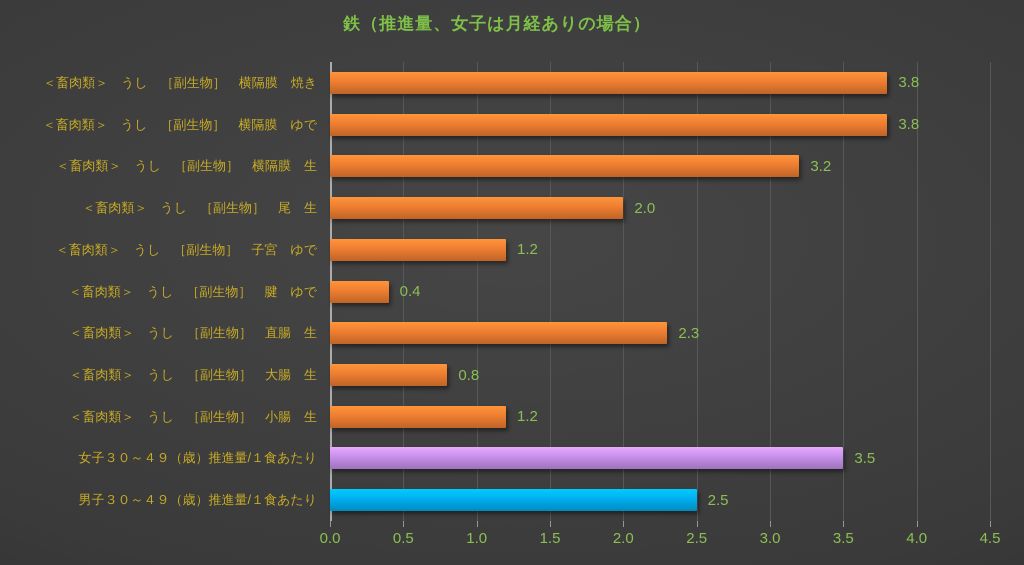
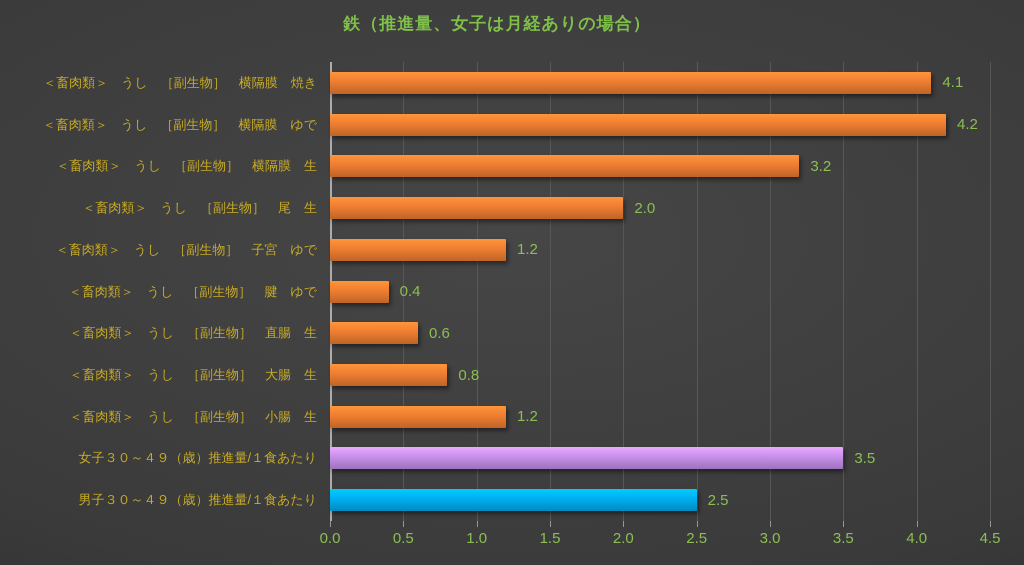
＜畜肉類＞ うし ［副生物］ 横隔膜 焼き: 3.8 -> 4.1
＜畜肉類＞ うし ［副生物］ 横隔膜 ゆで: 3.8 -> 4.2
＜畜肉類＞ うし ［副生物］ 直腸 生: 2.3 -> 0.6
